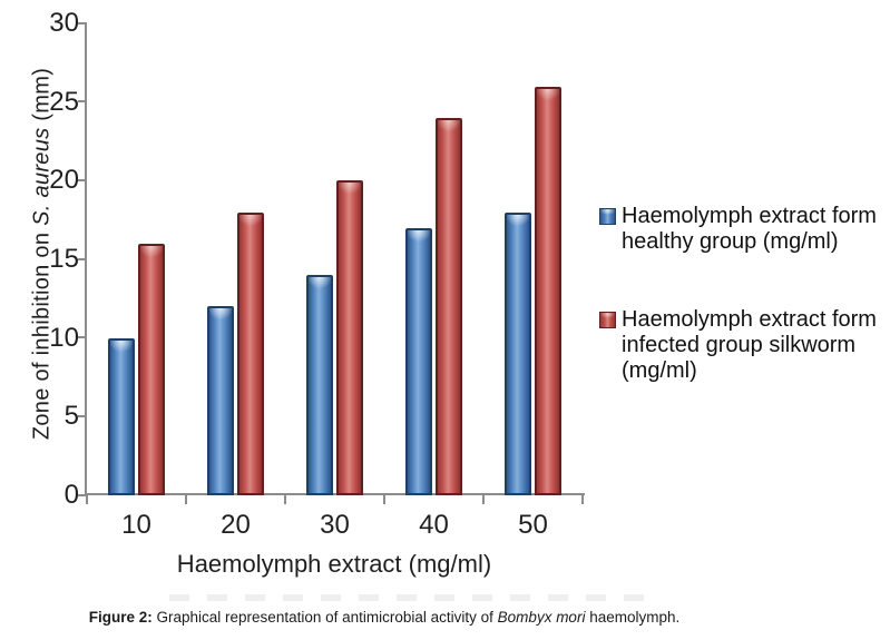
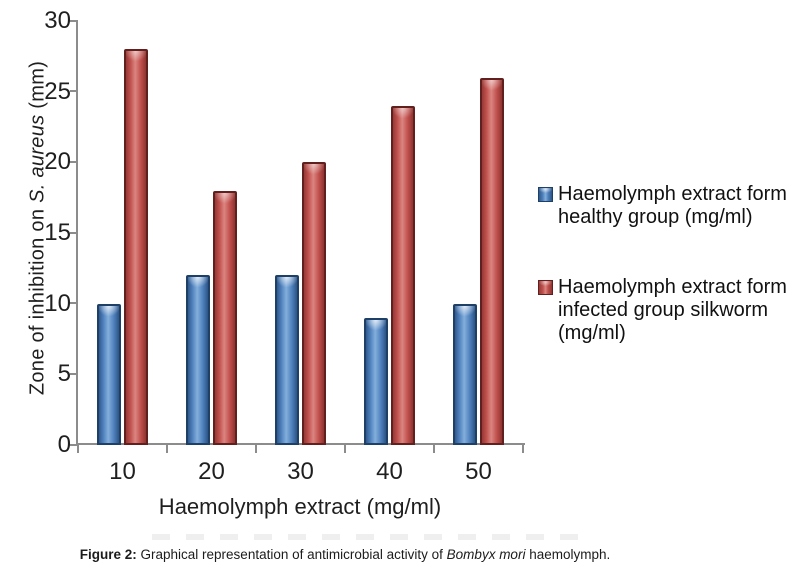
Haemolymph extract form infected group silkworm (mg/ml)/10: 16 -> 28
Haemolymph extract form healthy group (mg/ml)/30: 14 -> 12
Haemolymph extract form healthy group (mg/ml)/40: 17 -> 9
Haemolymph extract form healthy group (mg/ml)/50: 18 -> 10
